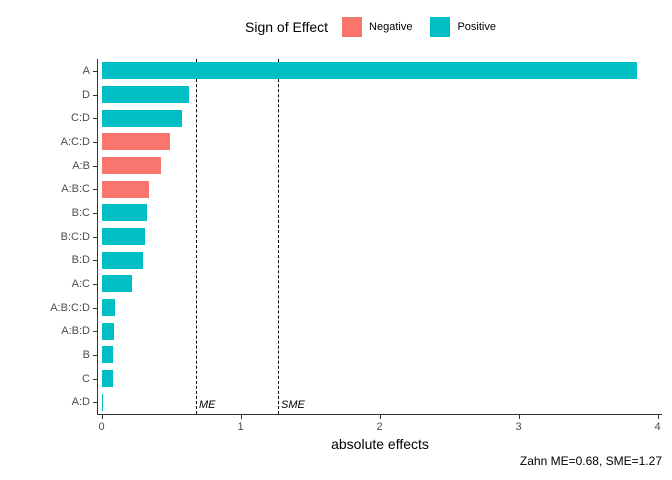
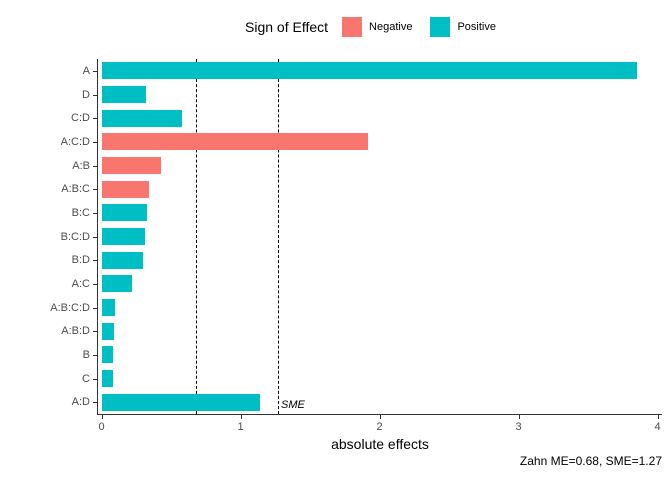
D: 0.63 -> 0.32
A:C:D: 0.49 -> 1.92
A:D: 0.01 -> 1.14
